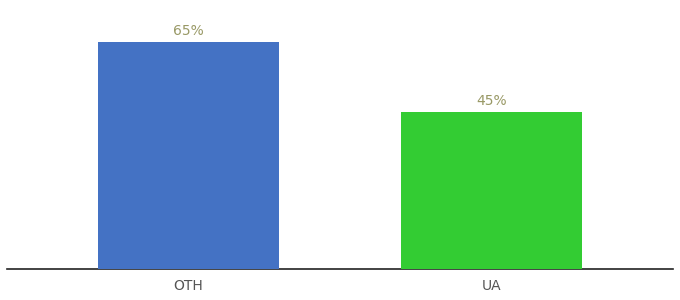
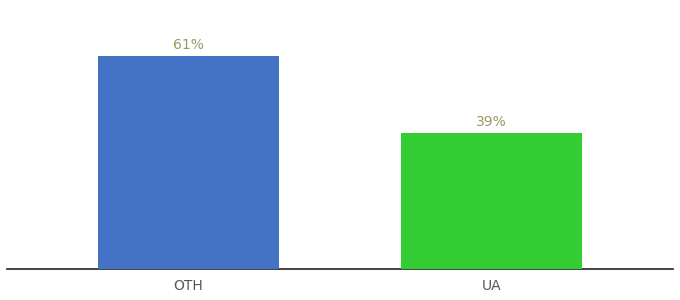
OTH: 65% -> 61%
UA: 45% -> 39%
